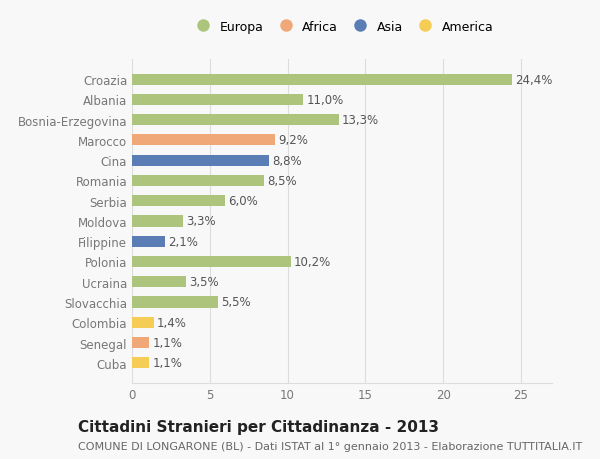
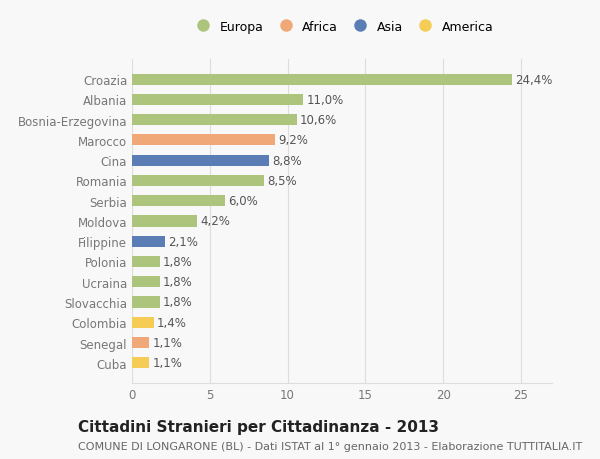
Bosnia-Erzegovina: 13,3% -> 10,6%
Moldova: 3,3% -> 4,2%
Polonia: 10,2% -> 1,8%
Ucraina: 3,5% -> 1,8%
Slovacchia: 5,5% -> 1,8%
